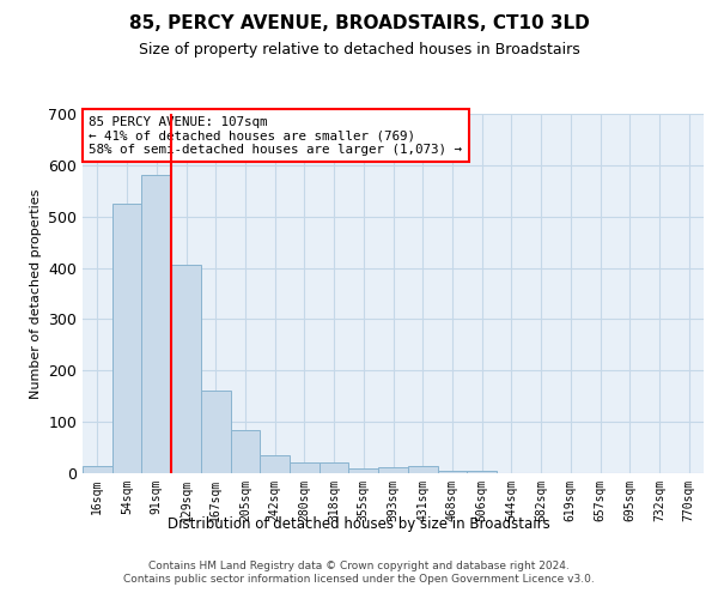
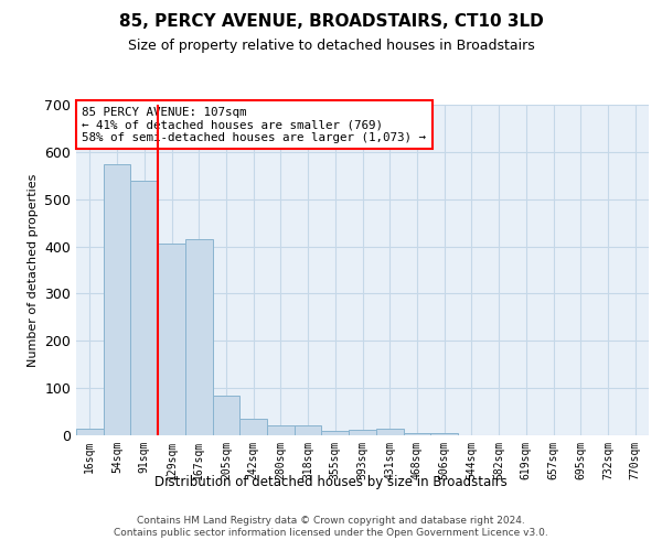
54sqm: 525 -> 575
91sqm: 580 -> 540
167sqm: 160 -> 415
